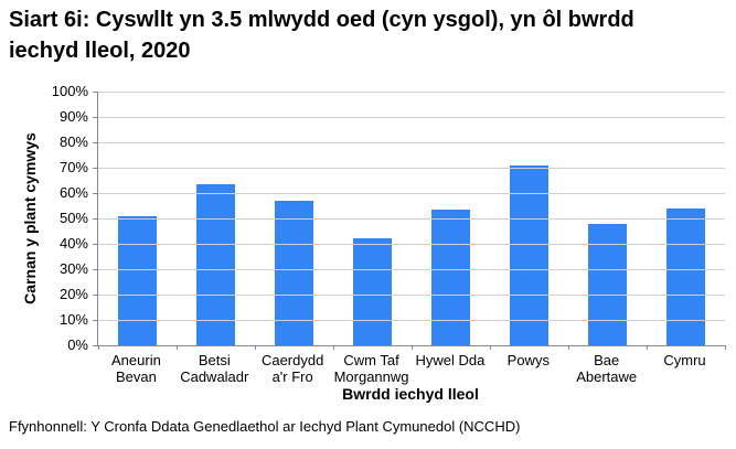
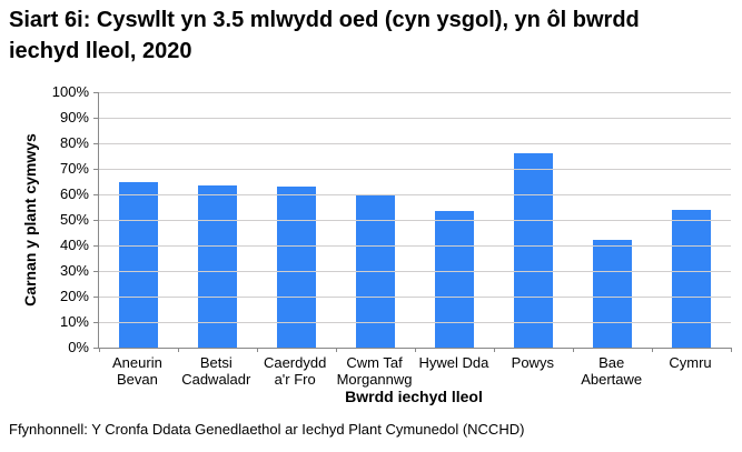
Aneurin Bevan: 51% -> 65%
Caerdydd a'r Fro: 57% -> 63%
Cwm Taf Morgannwg: 42% -> 60%
Powys: 71% -> 76%
Bae Abertawe: 48% -> 42%
